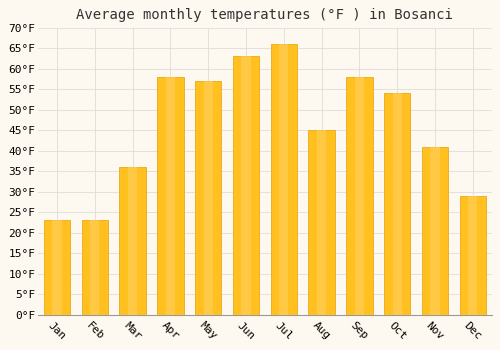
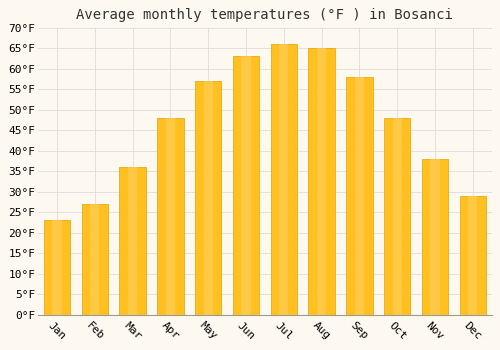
Feb: 23°F -> 27°F
Apr: 58°F -> 48°F
Aug: 45°F -> 65°F
Oct: 54°F -> 48°F
Nov: 41°F -> 38°F
